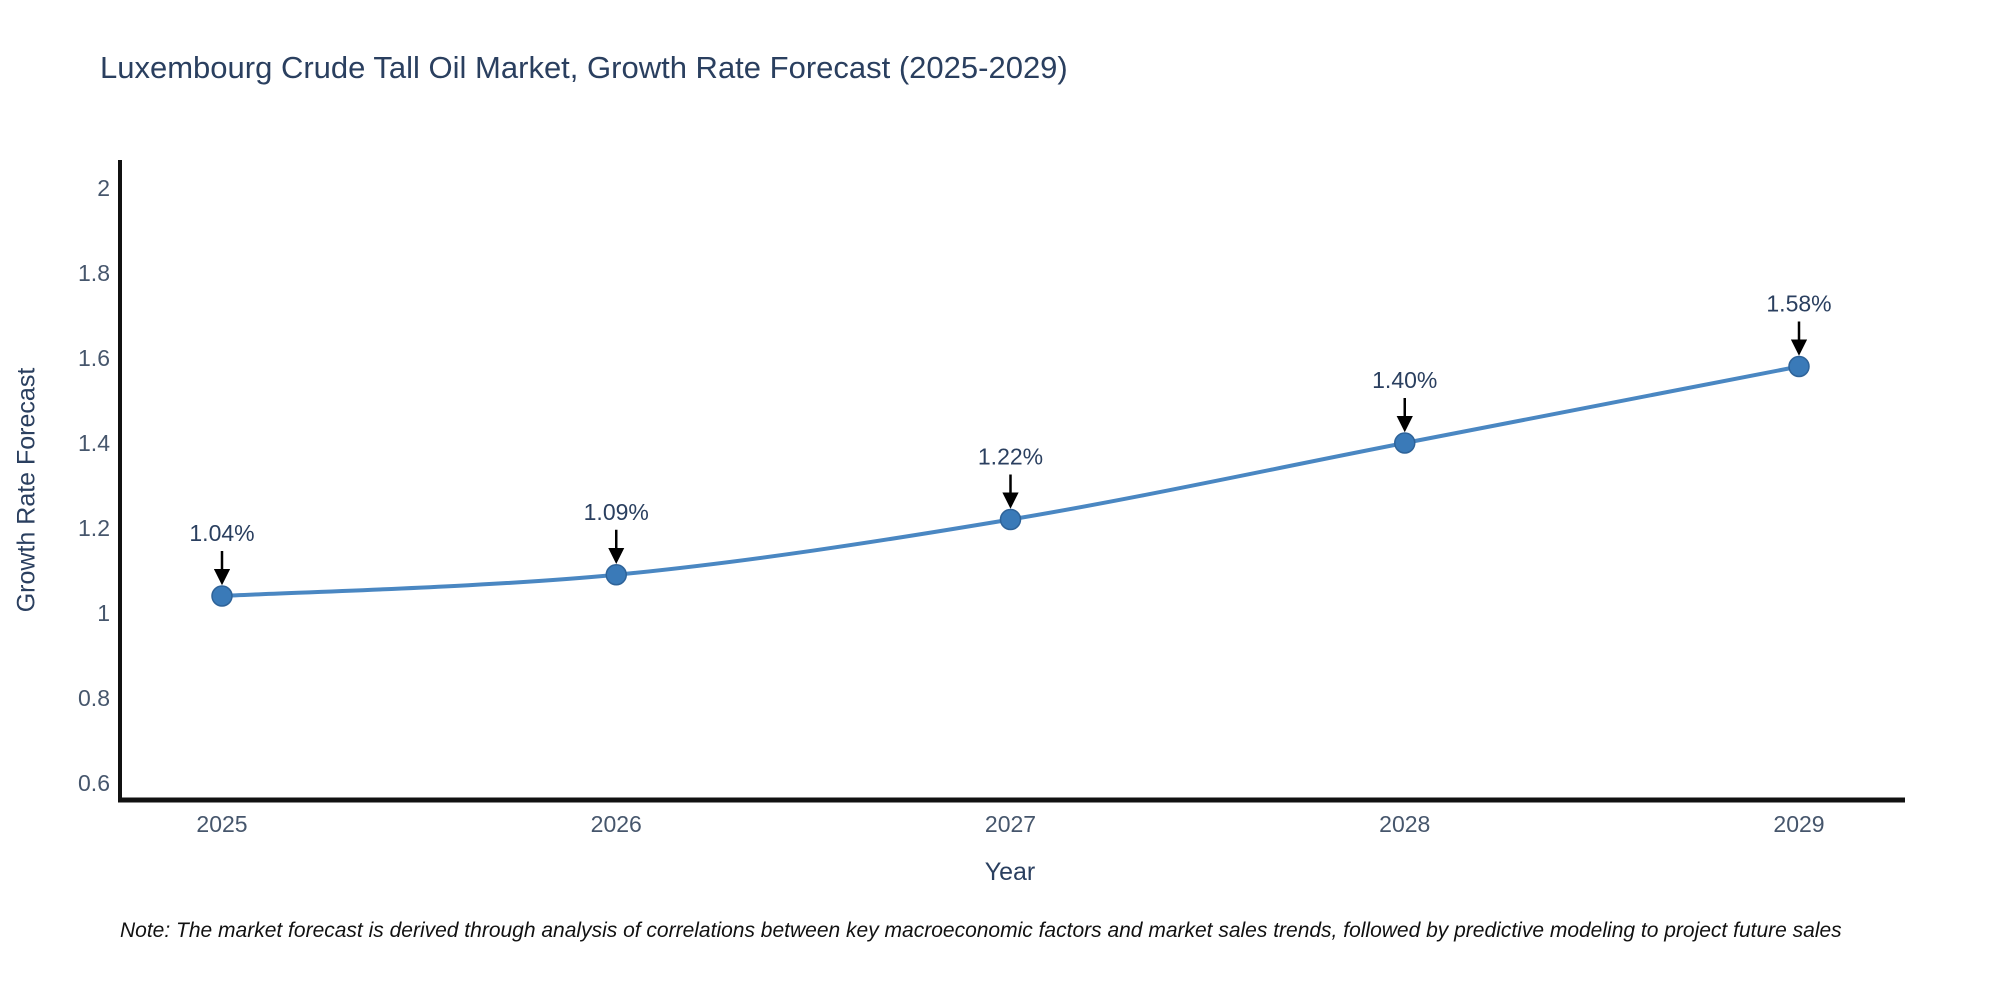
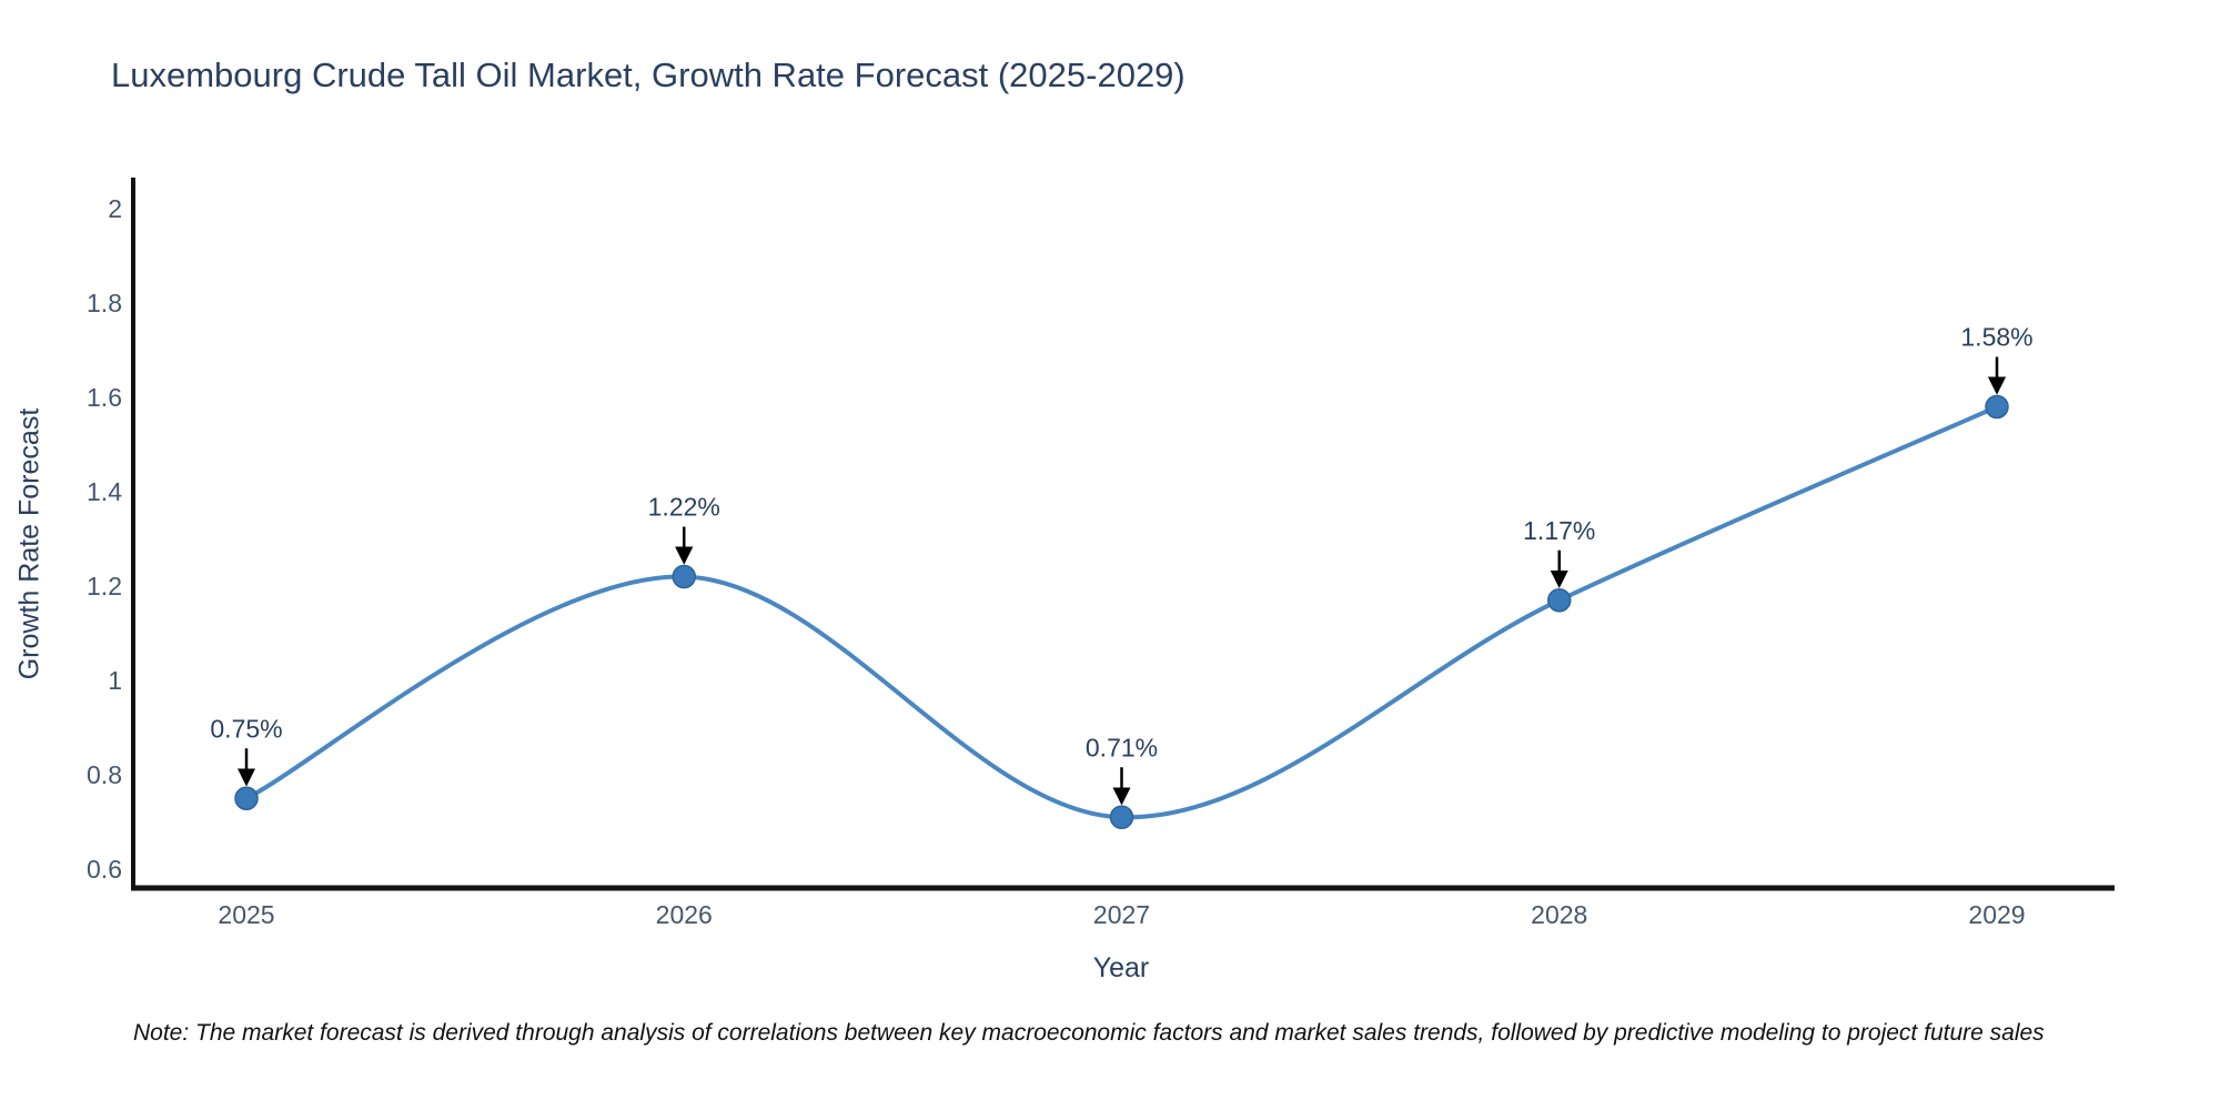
2025: 1.04% -> 0.75%
2026: 1.09% -> 1.22%
2027: 1.22% -> 0.71%
2028: 1.40% -> 1.17%
